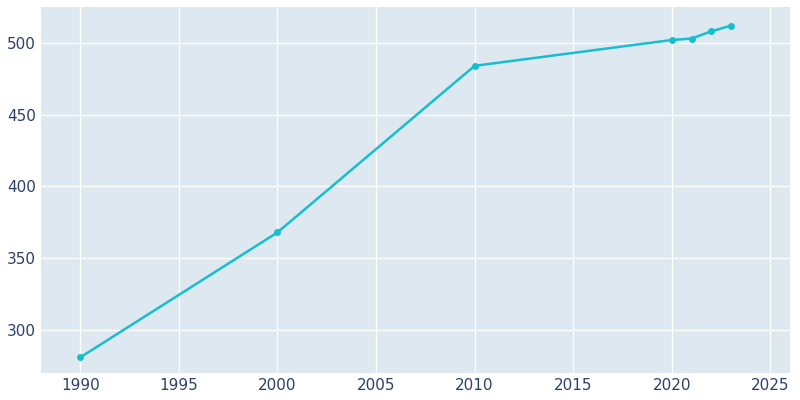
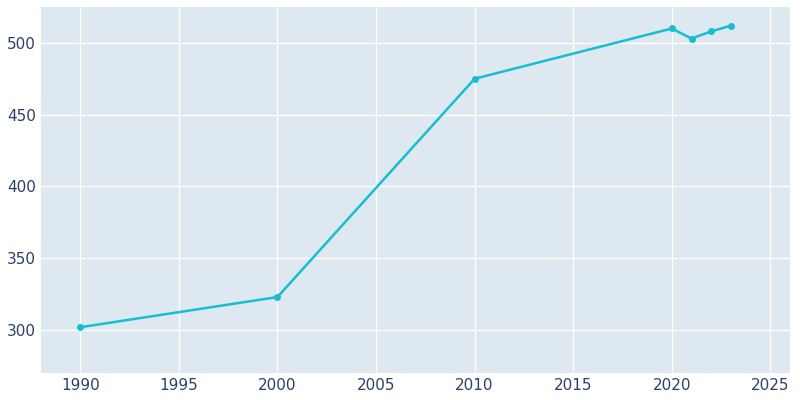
1990: 281 -> 302
2000: 368 -> 323
2010: 484 -> 475
2020: 502 -> 510
